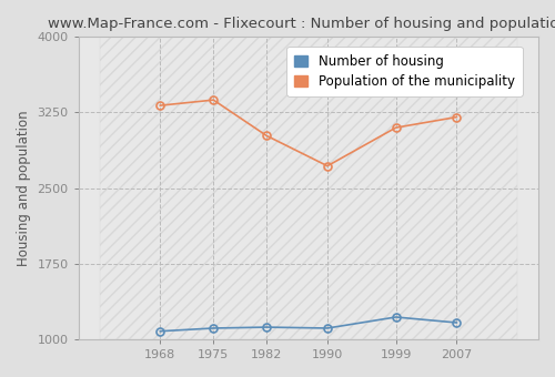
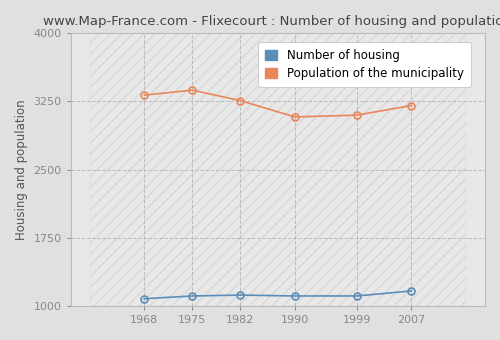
Population of the municipality/1982: 3020 -> 3260
Population of the municipality/1990: 2720 -> 3080
Number of housing/1999: 1220 -> 1110
